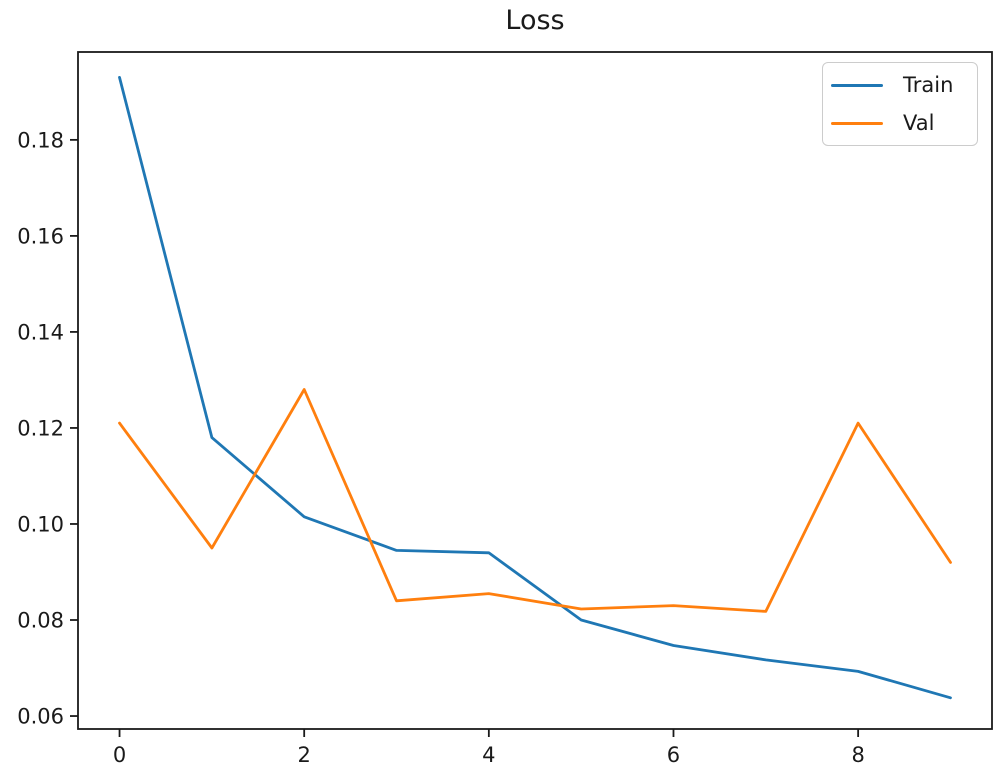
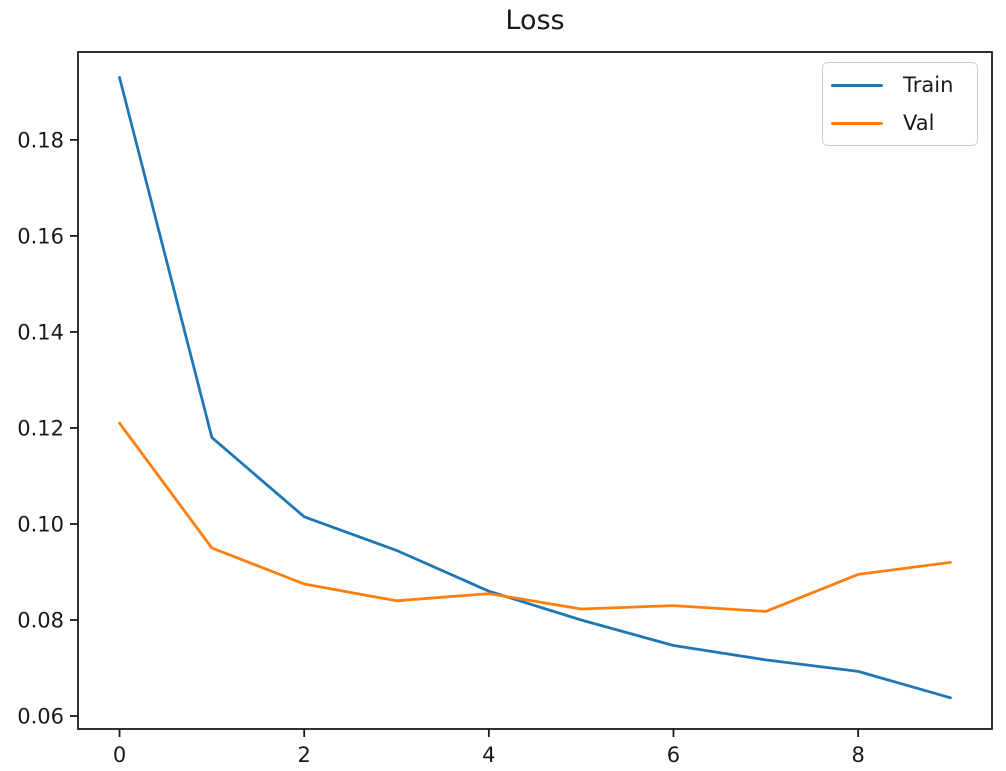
Val/2: 0.128 -> 0.087
Train/4: 0.094 -> 0.086
Val/8: 0.121 -> 0.089
